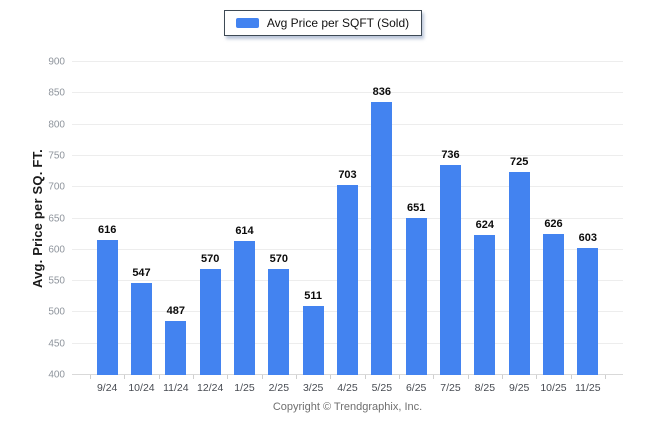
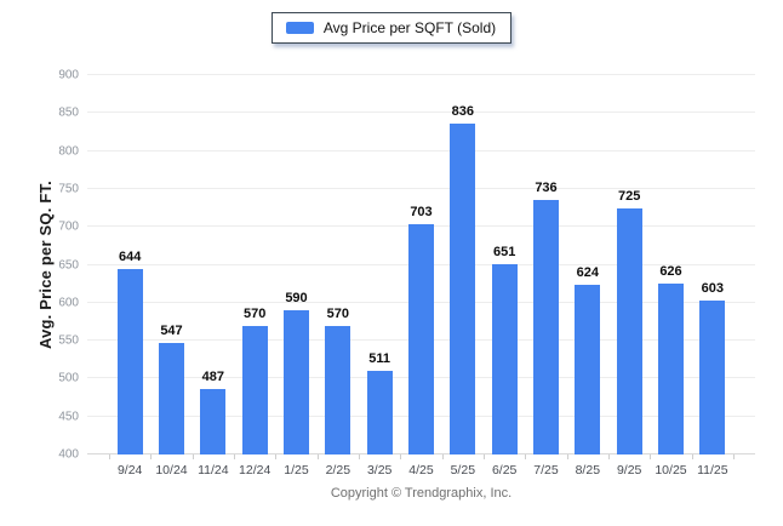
9/24: 616 -> 644
1/25: 614 -> 590
